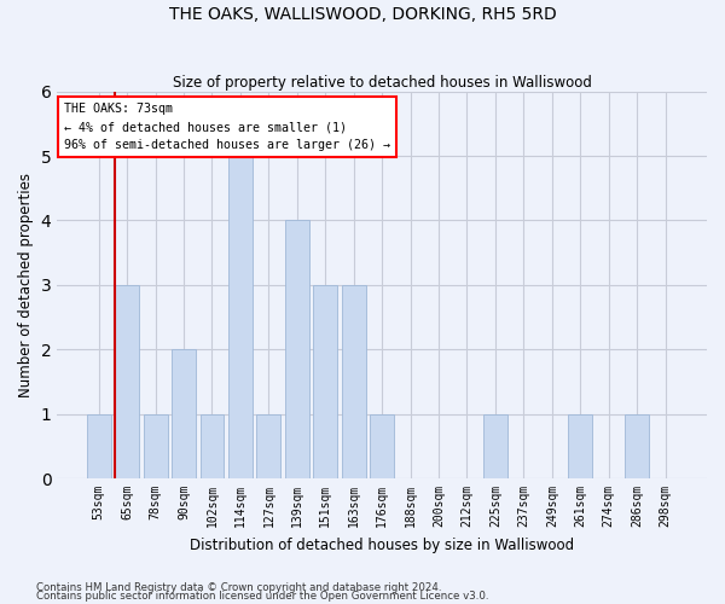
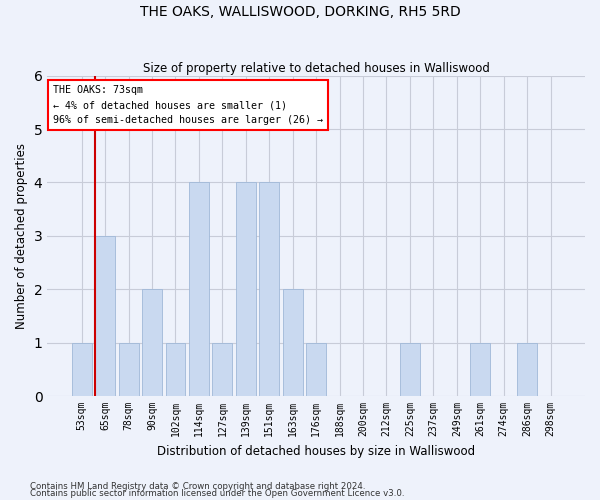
114sqm: 5 -> 4
151sqm: 3 -> 4
163sqm: 3 -> 2
